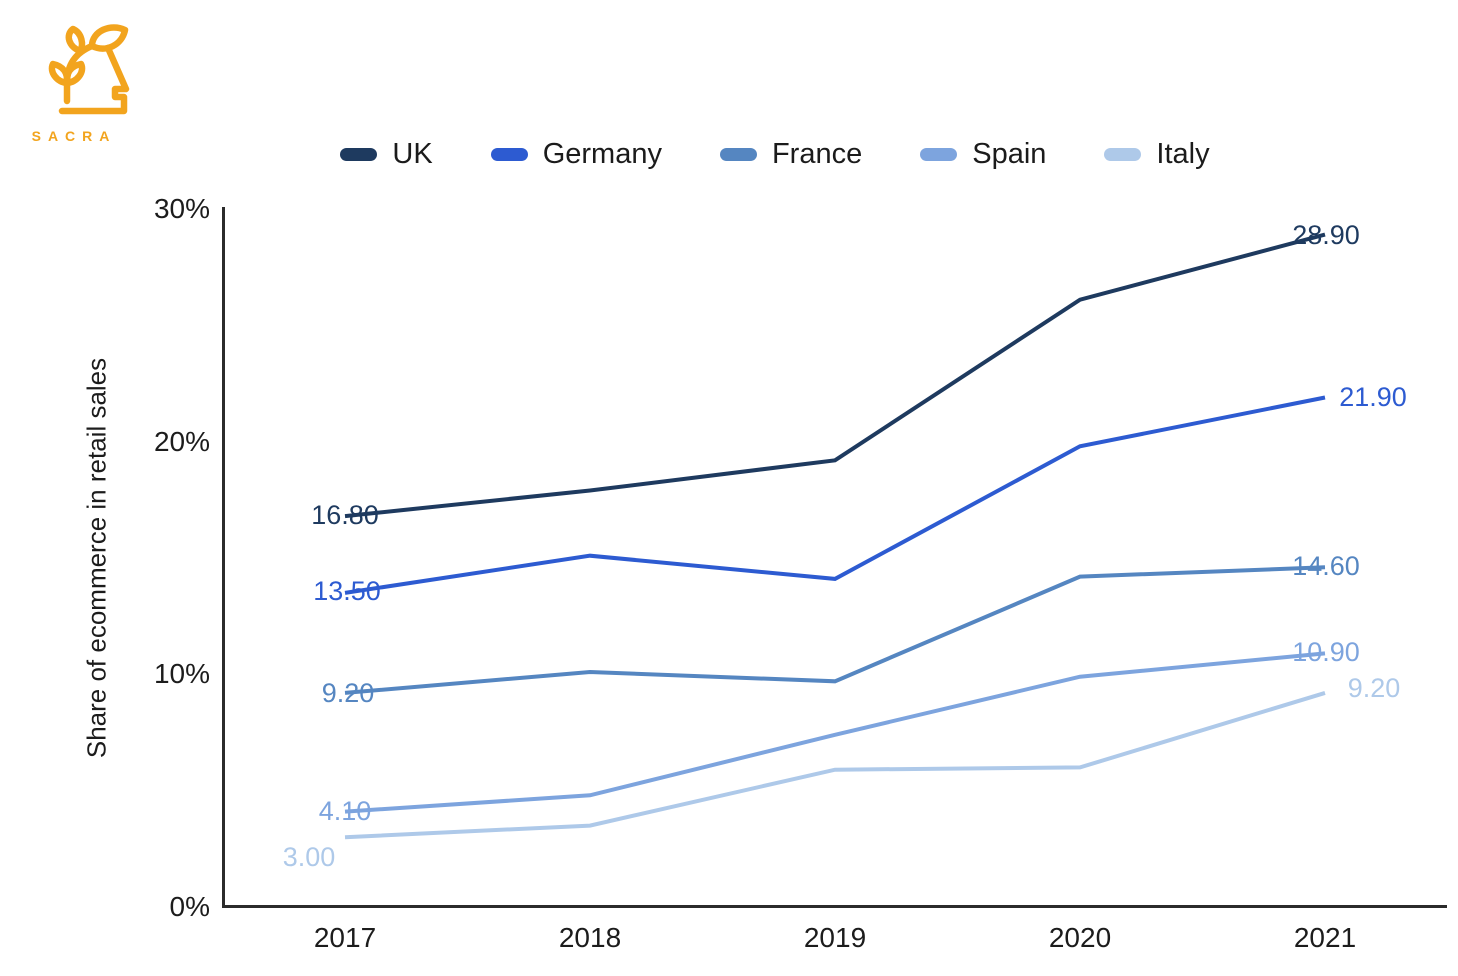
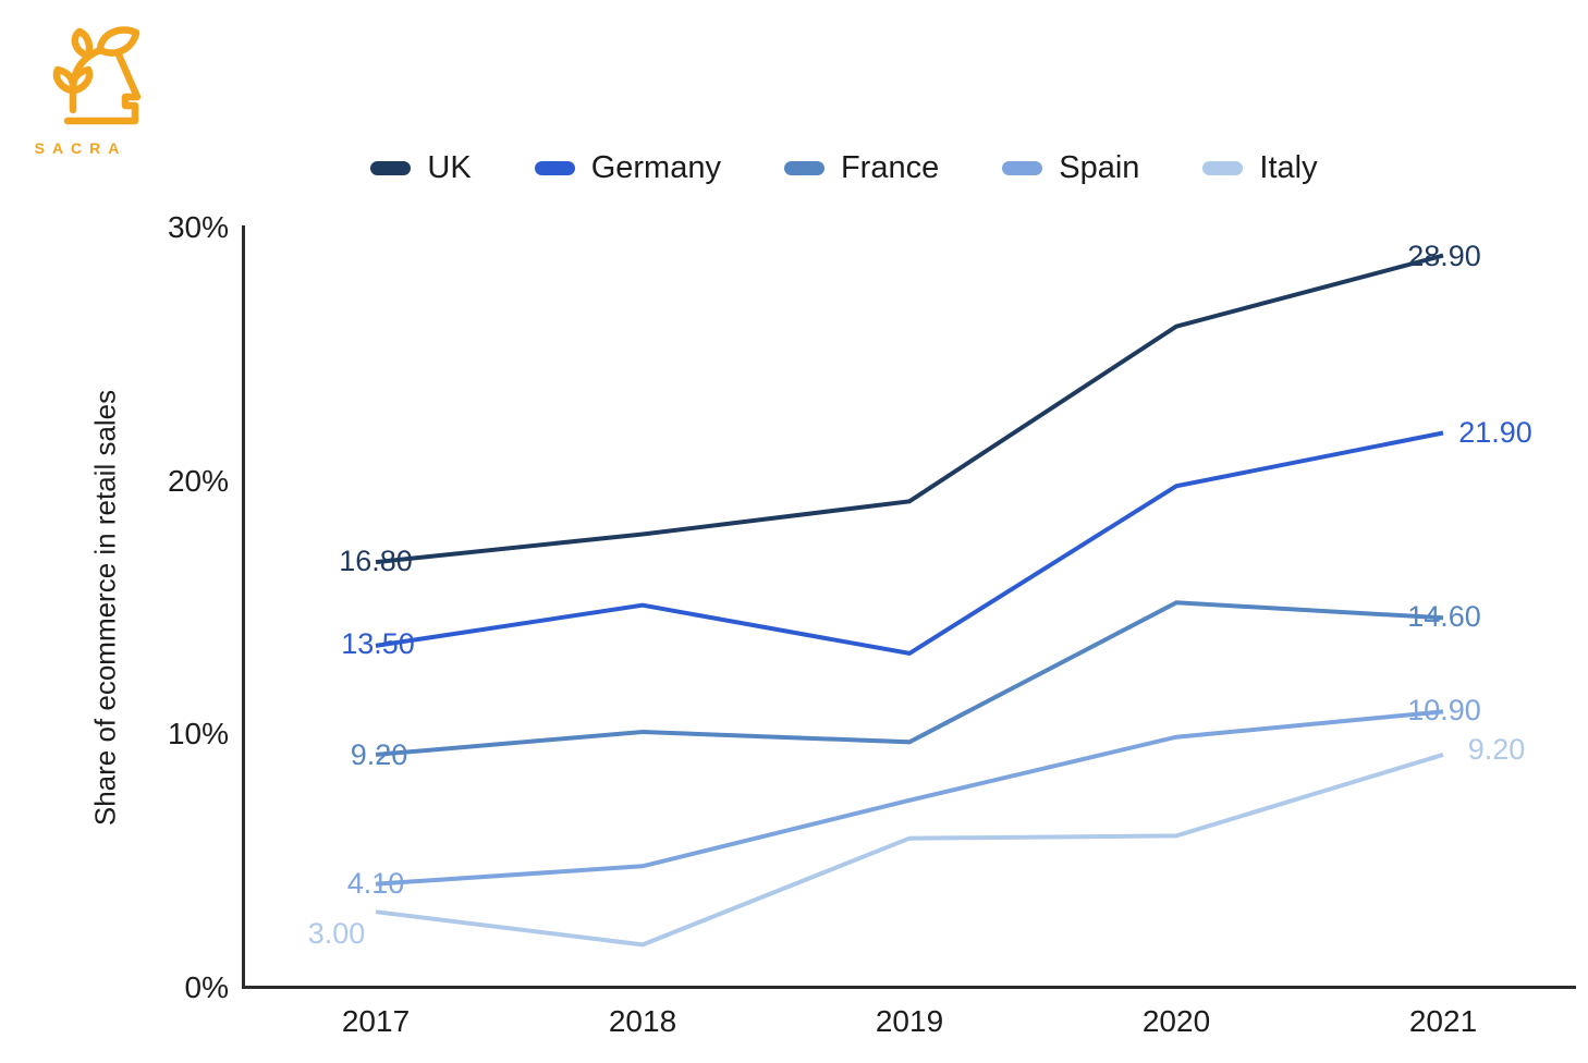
Italy/2018: 3.5% -> 1.7%
Germany/2019: 14.1% -> 13.2%
France/2020: 14.2% -> 15.2%
